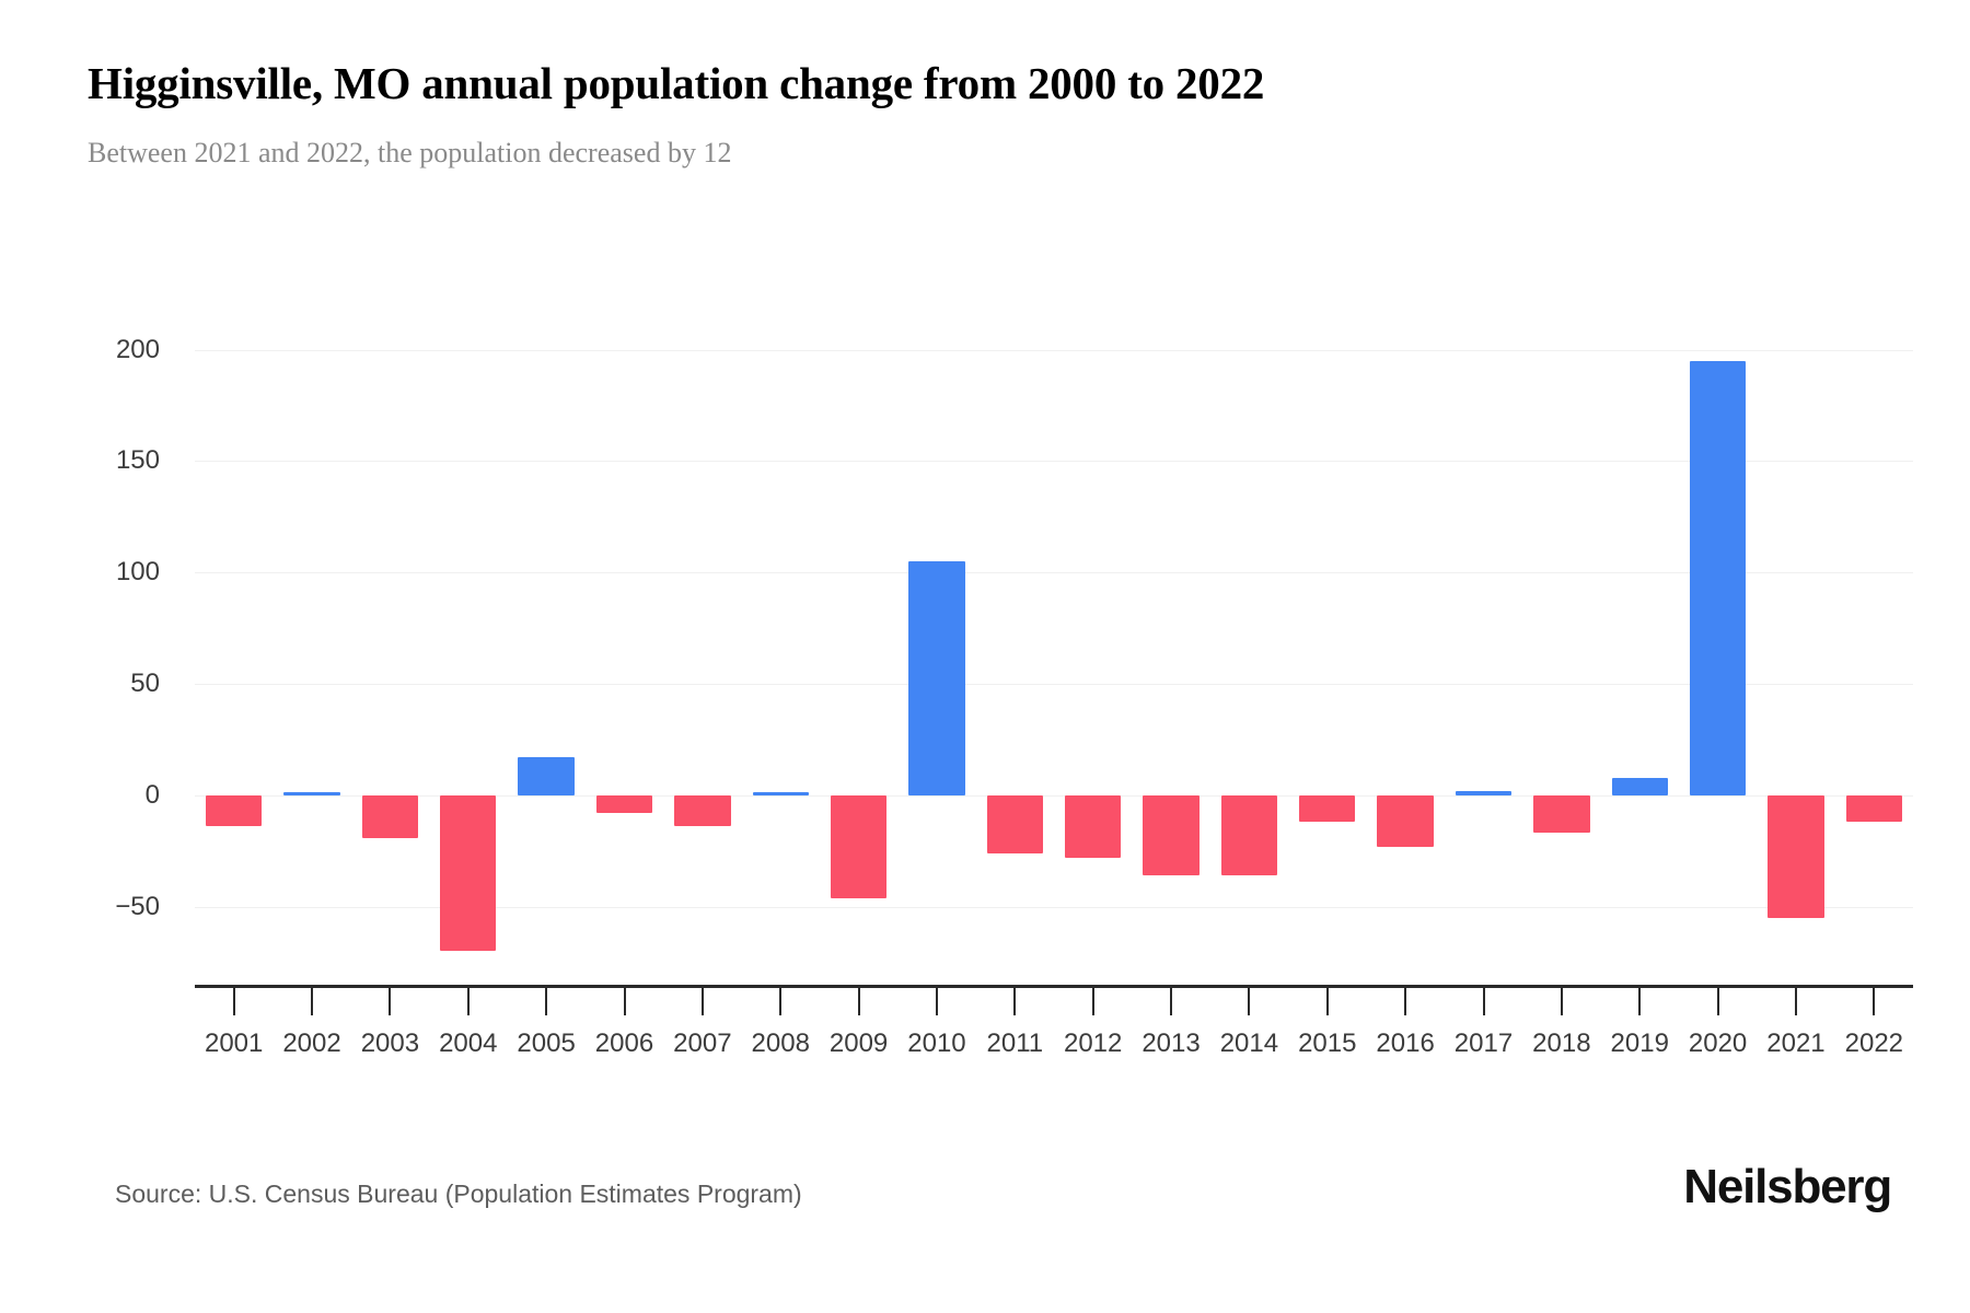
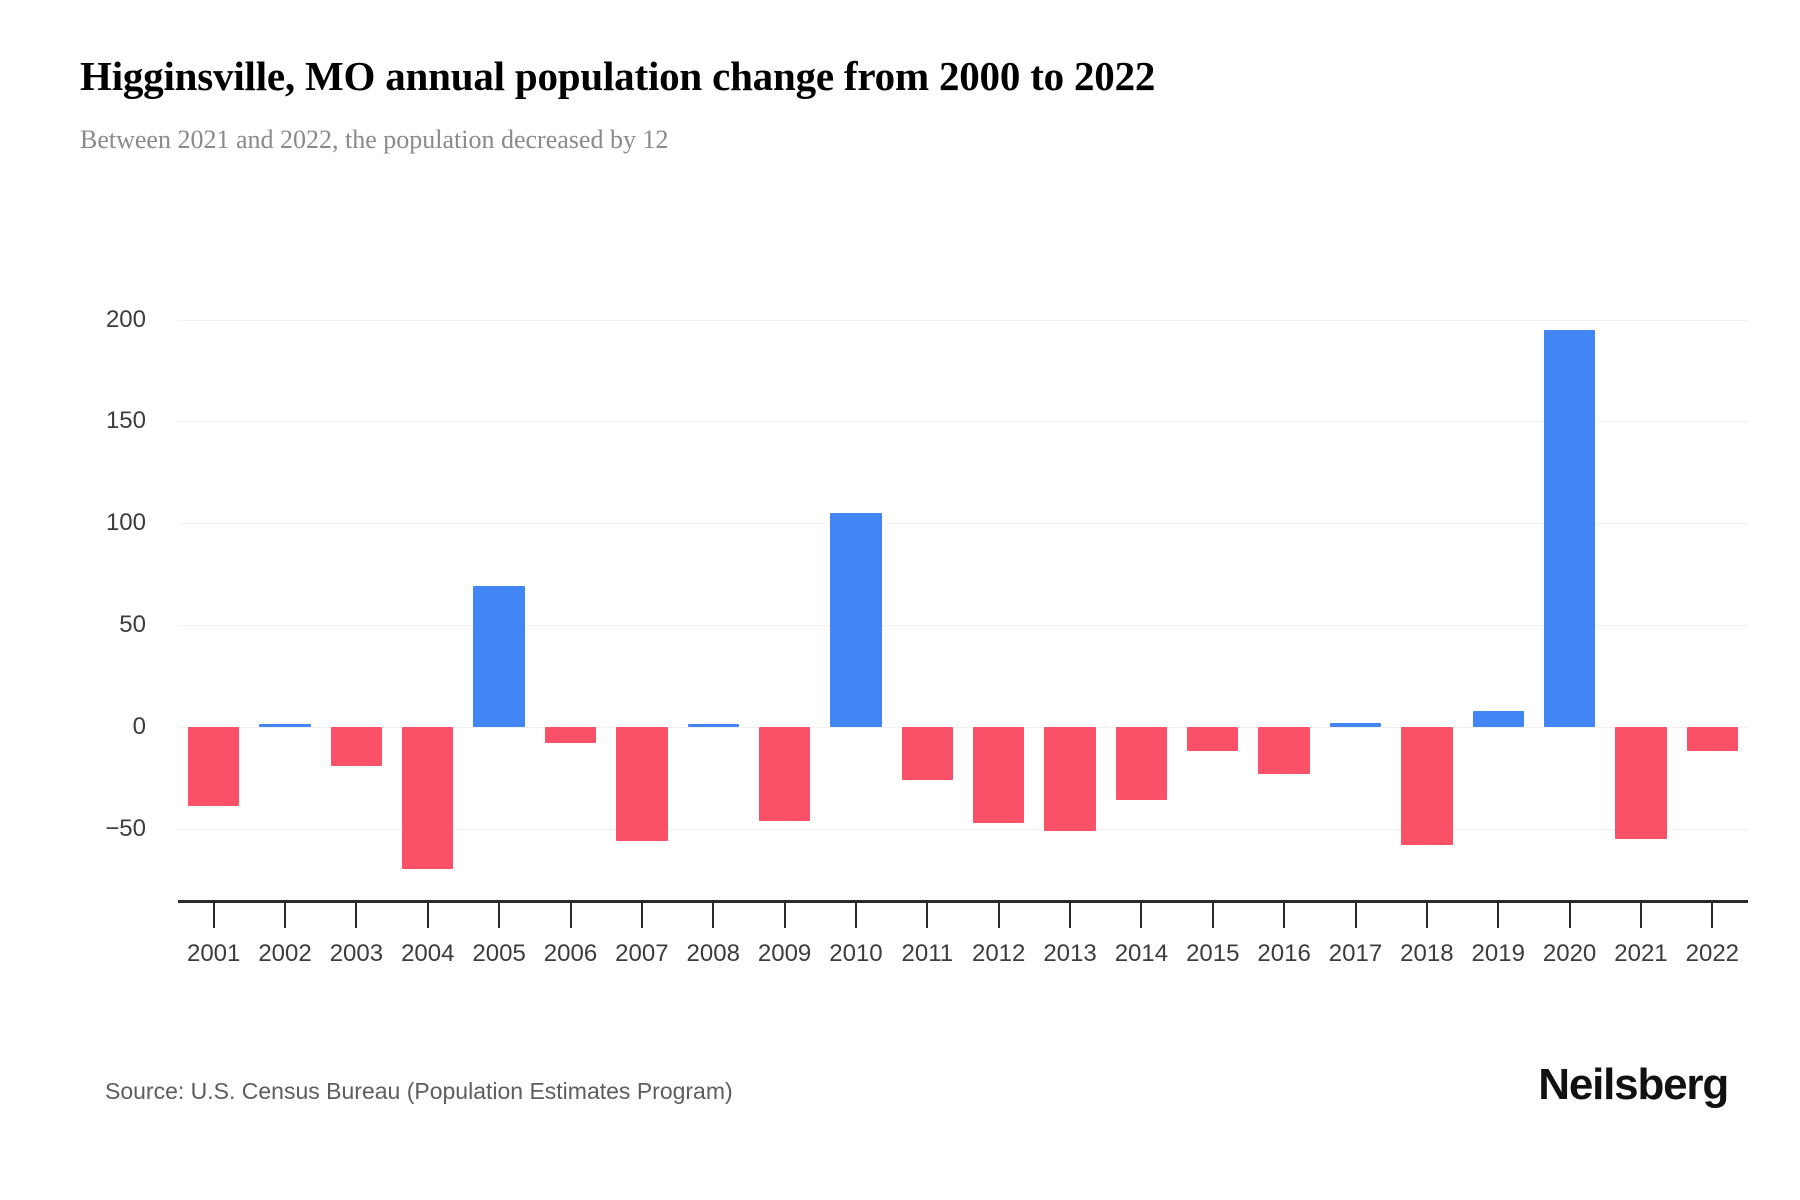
2001: -14 -> -39
2005: 17 -> 69
2007: -14 -> -56
2012: -28 -> -47
2013: -36 -> -51
2018: -17 -> -58
